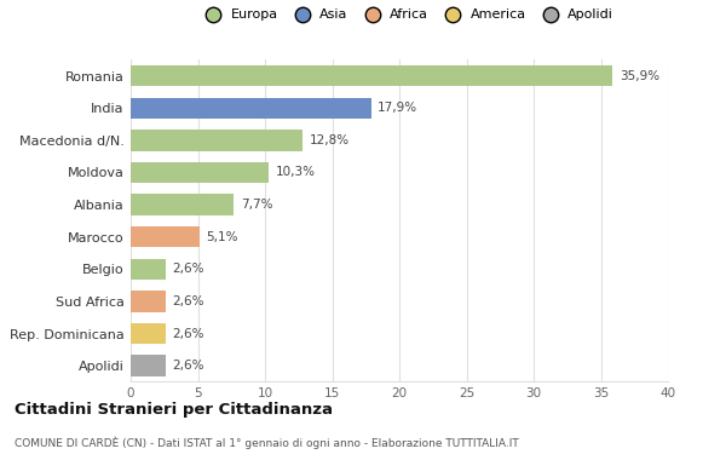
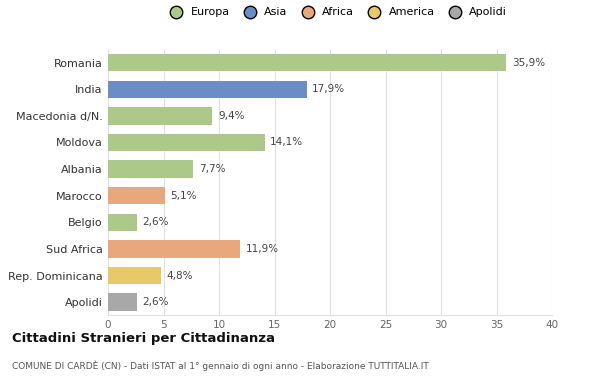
Macedonia d/N.: 12,8% -> 9,4%
Moldova: 10,3% -> 14,1%
Sud Africa: 2,6% -> 11,9%
Rep. Dominicana: 2,6% -> 4,8%
